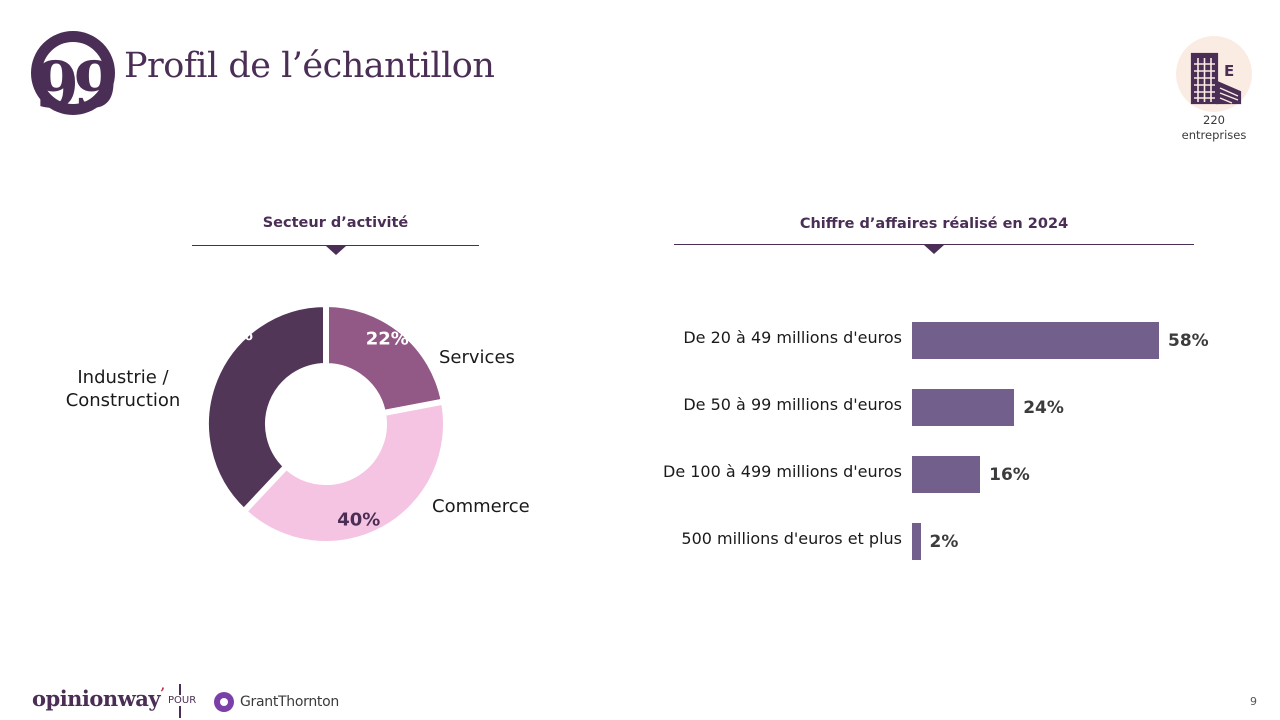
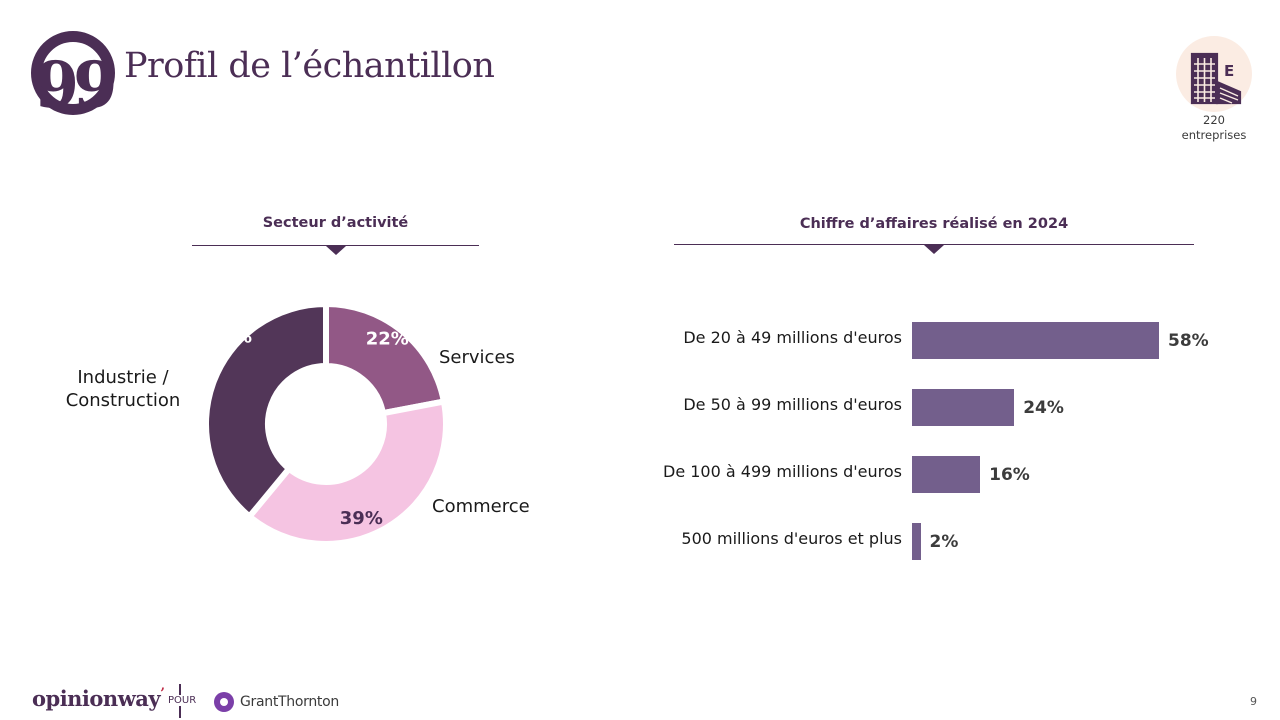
Secteur d’activité/Commerce: 40% -> 39%
Secteur d’activité/Industrie / Construction: 38% -> 39%
